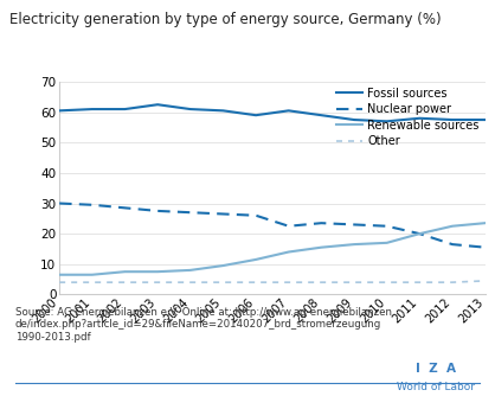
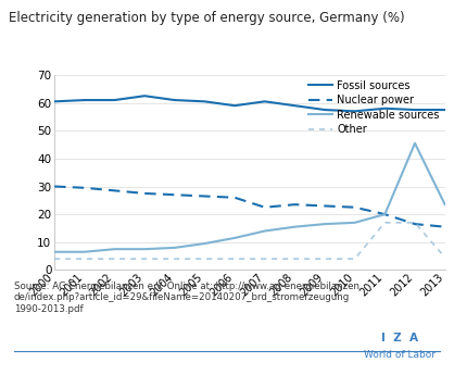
Other/2011: 4.0 -> 17.0
Renewable sources/2012: 22.5 -> 45.5
Other/2012: 4.0 -> 17.0
